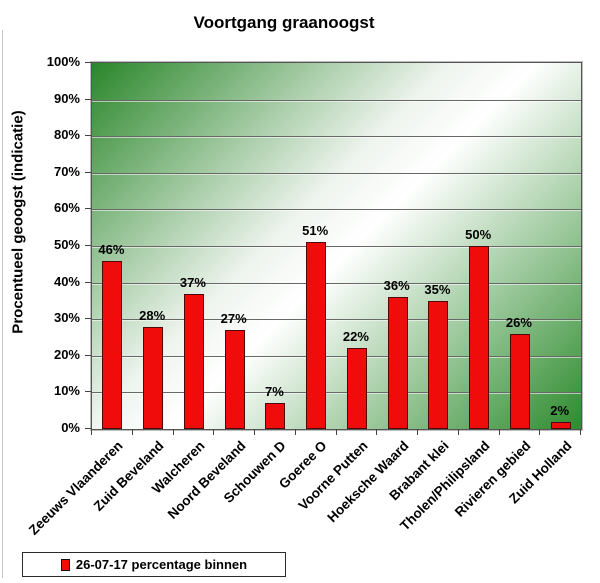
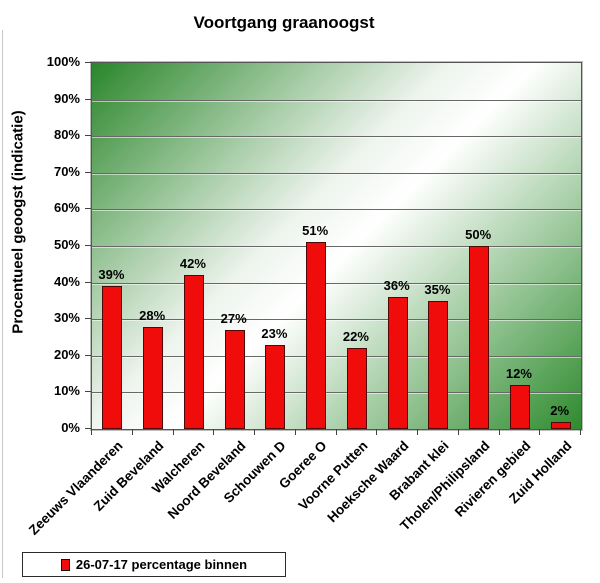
Zeeuws Vlaanderen: 46% -> 39%
Walcheren: 37% -> 42%
Schouwen D: 7% -> 23%
Rivieren gebied: 26% -> 12%
